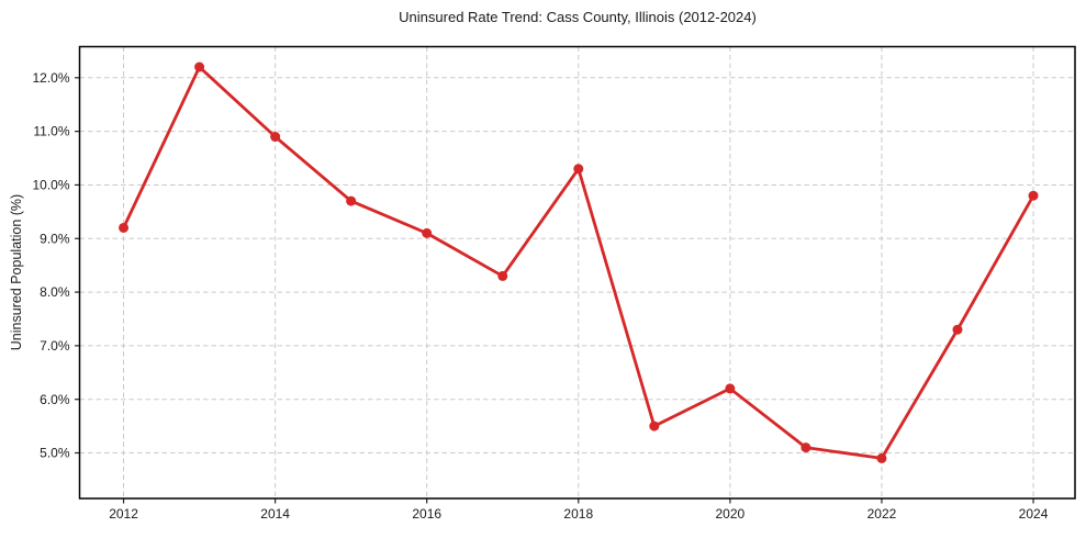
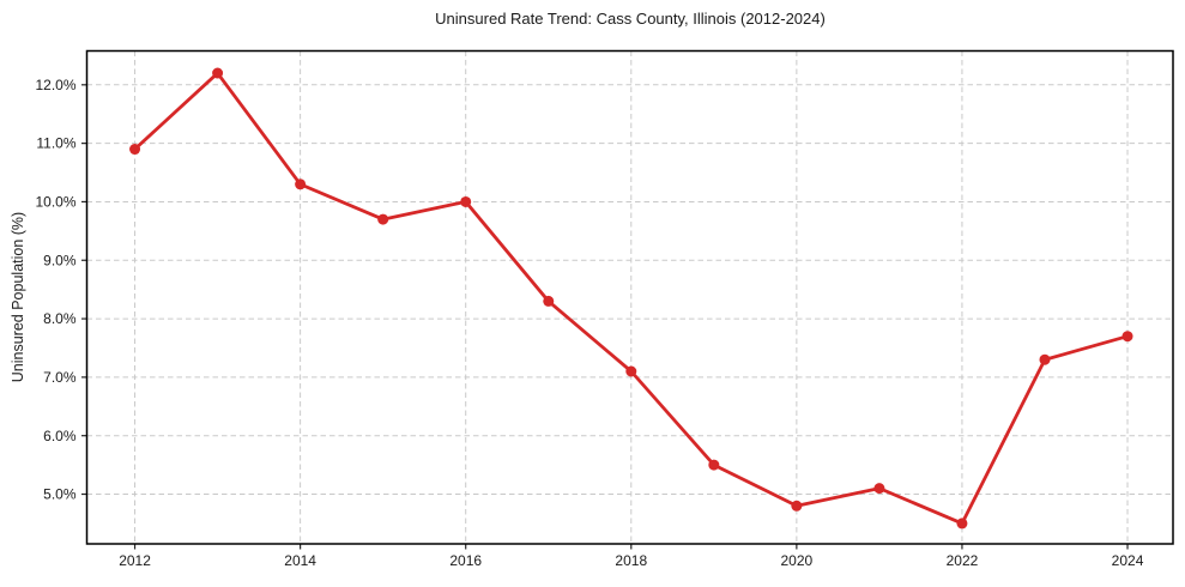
2012: 9.2% -> 10.9%
2014: 10.9% -> 10.3%
2016: 9.1% -> 10.0%
2018: 10.3% -> 7.1%
2020: 6.2% -> 4.8%
2022: 4.9% -> 4.5%
2024: 9.8% -> 7.7%
